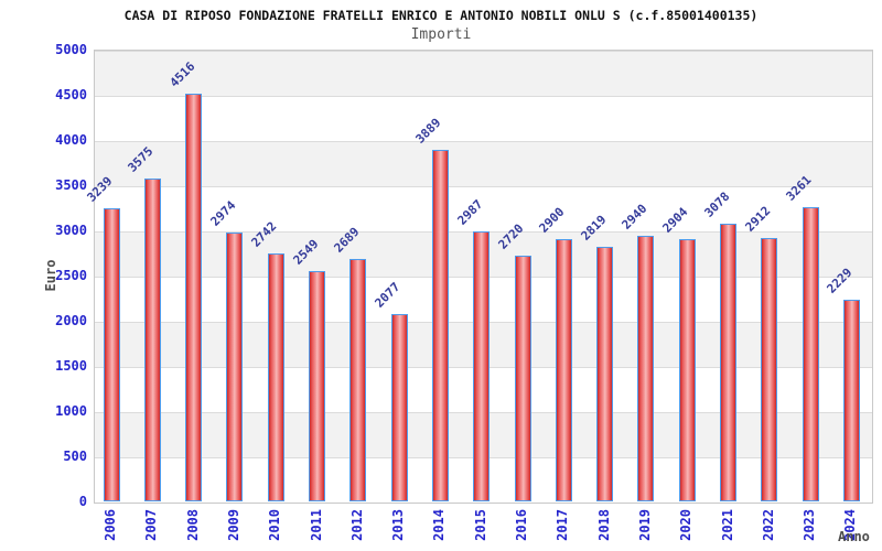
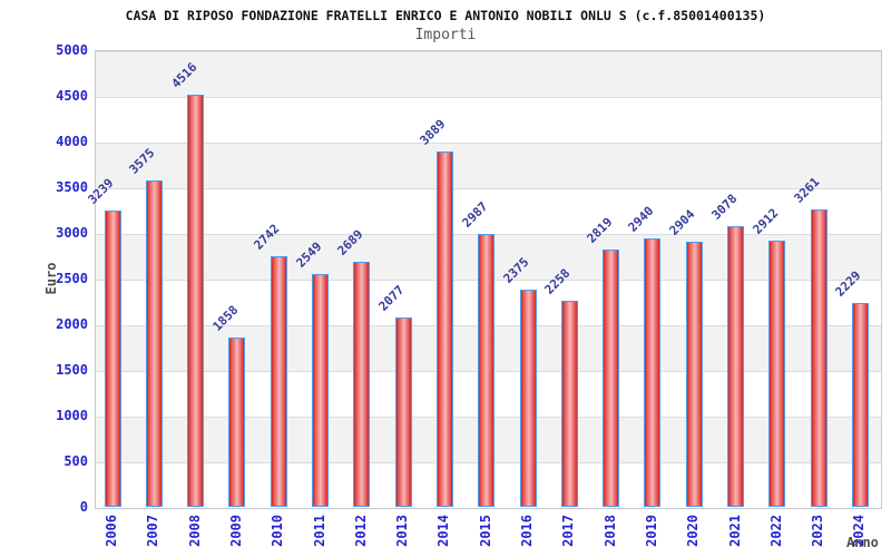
2009: 2974 -> 1858
2016: 2720 -> 2375
2017: 2900 -> 2258
